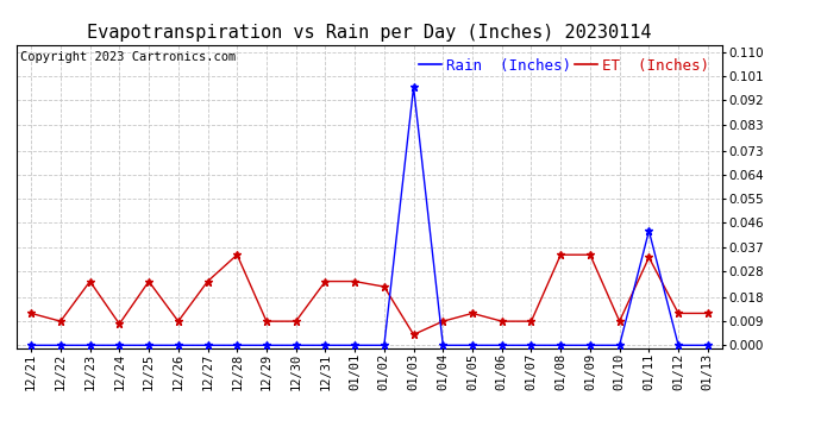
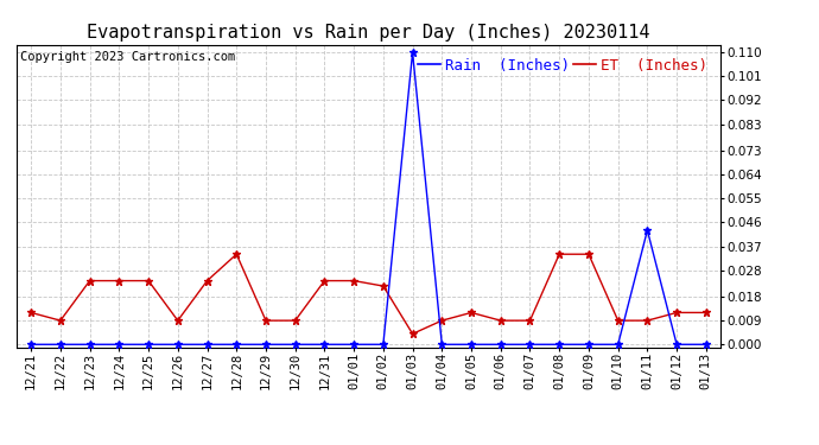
ET (Inches)/12/24: 0.008 -> 0.024
Rain (Inches)/01/03: 0.097 -> 0.110
ET (Inches)/01/11: 0.033 -> 0.009
